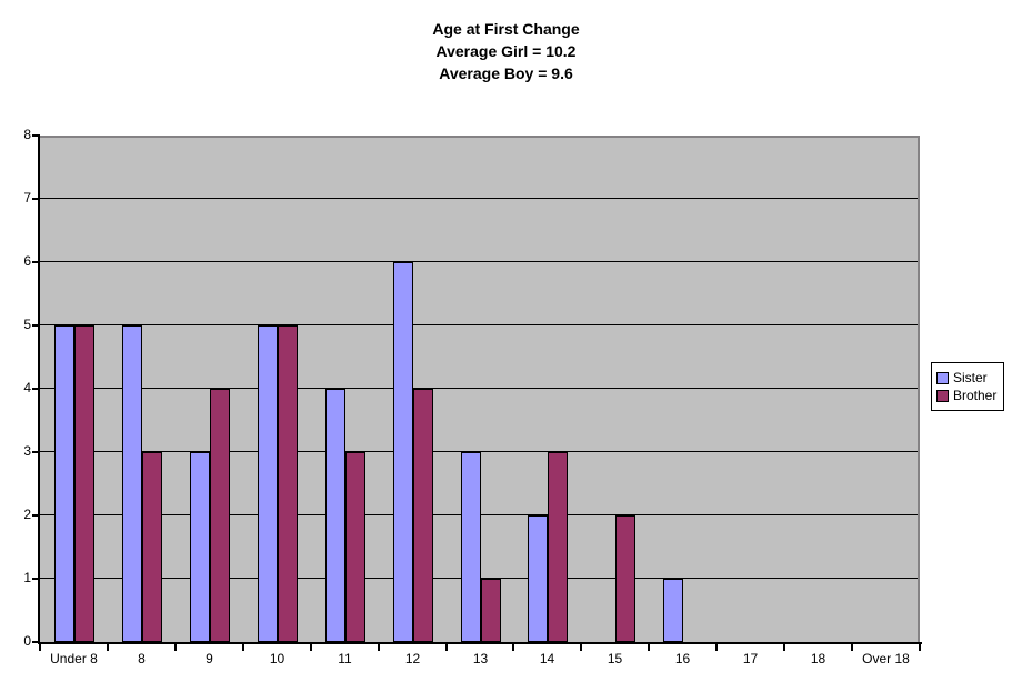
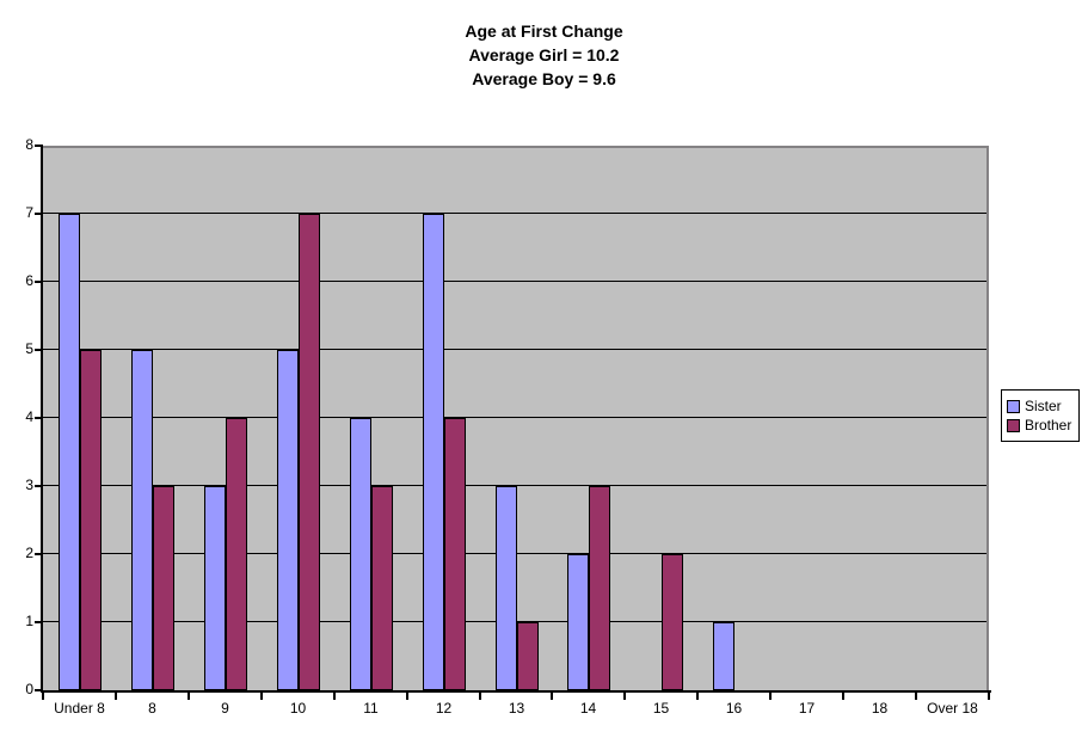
Sister/Under 8: 5 -> 7
Brother/10: 5 -> 7
Sister/12: 6 -> 7
